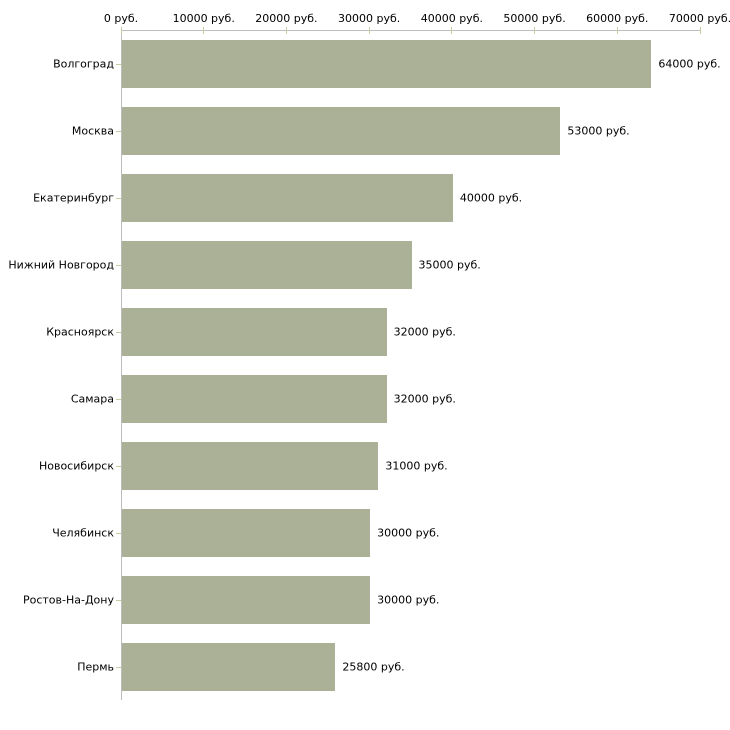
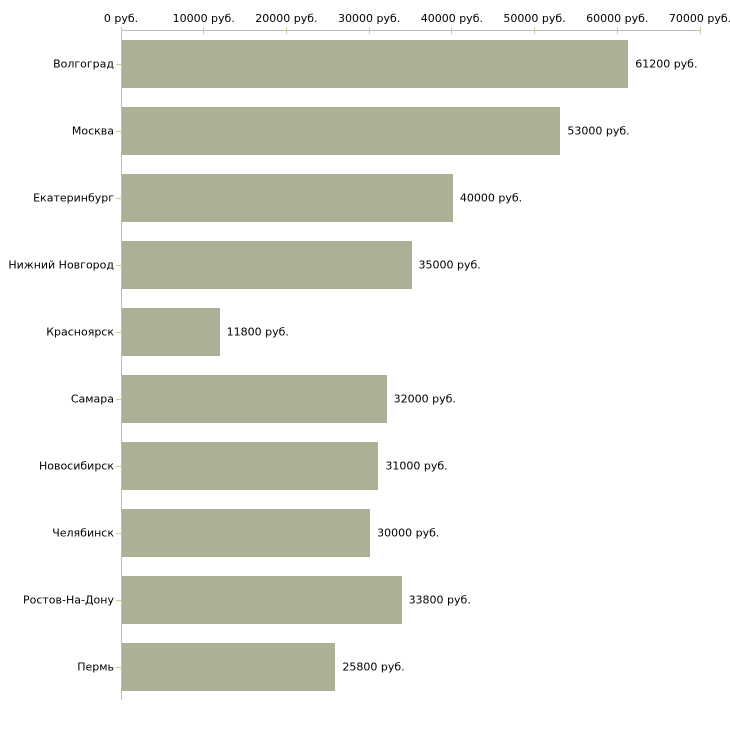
Волгоград: 64000 -> 61200
Красноярск: 32000 -> 11800
Ростов-На-Дону: 30000 -> 33800
